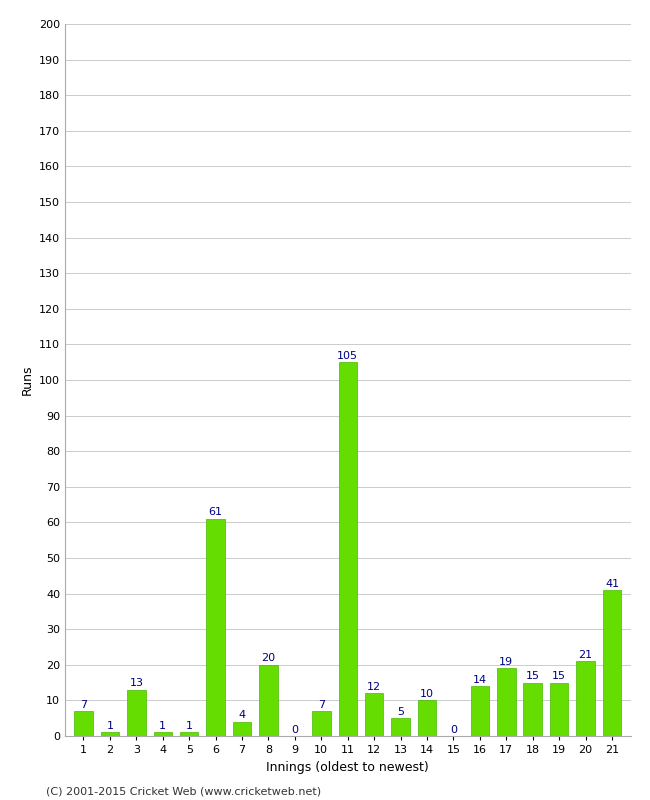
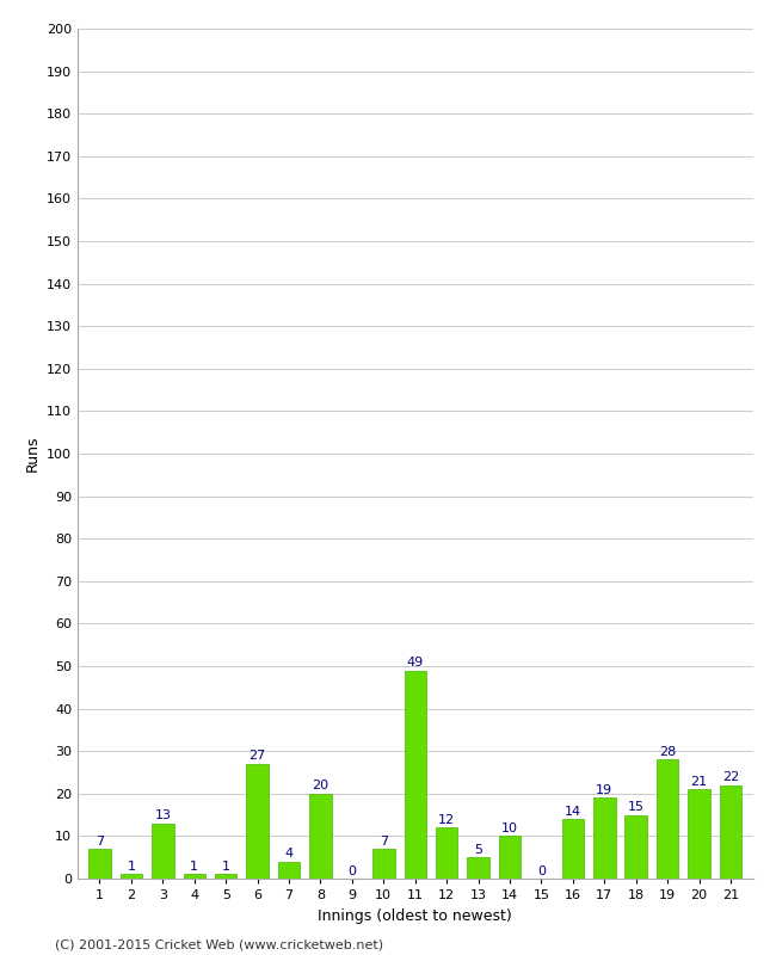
6: 61 -> 27
11: 105 -> 49
19: 15 -> 28
21: 41 -> 22
